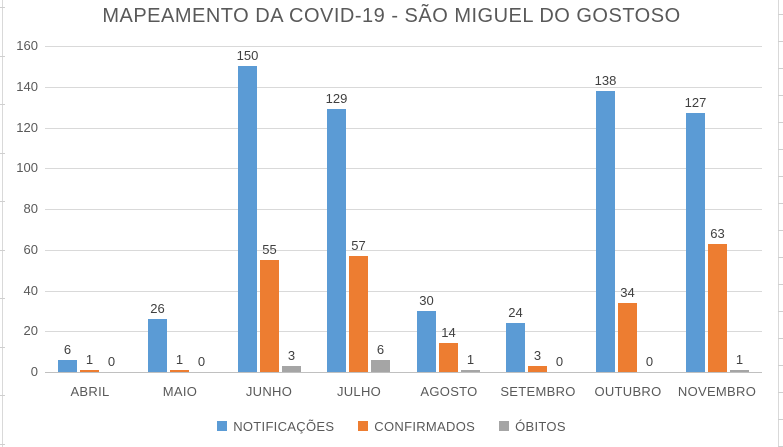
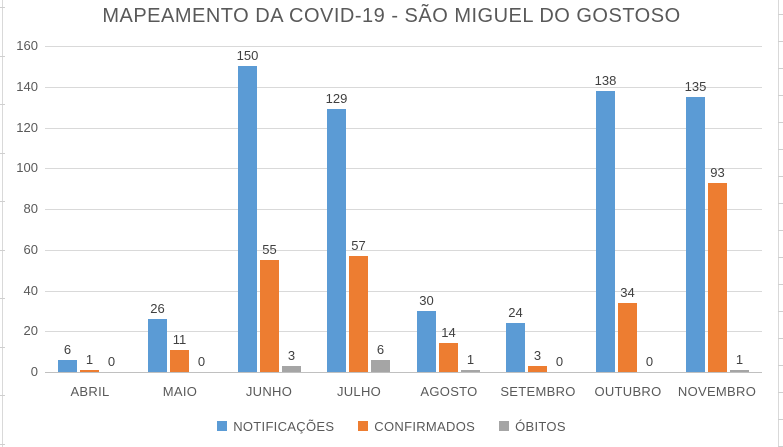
CONFIRMADOS/MAIO: 1 -> 11
NOTIFICAÇÕES/NOVEMBRO: 127 -> 135
CONFIRMADOS/NOVEMBRO: 63 -> 93
